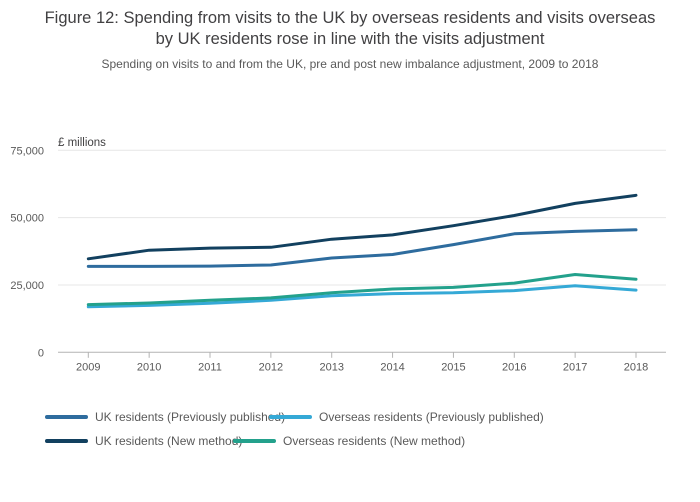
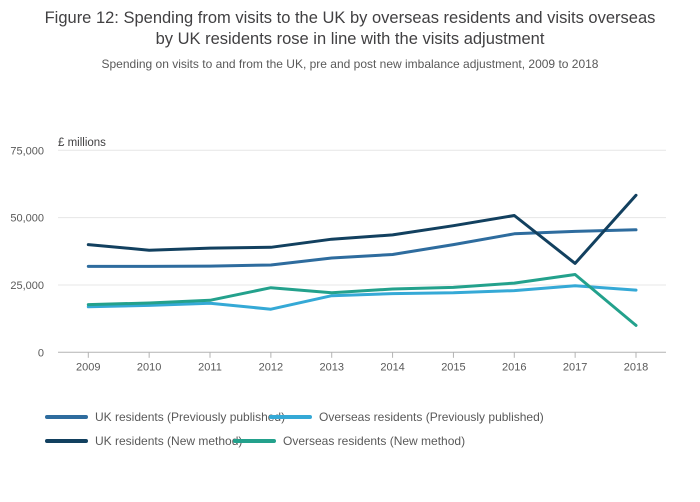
UK residents (New method)/2009: 35000 -> 40000
Overseas residents (Previously published)/2012: 19000 -> 16000
Overseas residents (New method)/2012: 20000 -> 24000
UK residents (New method)/2017: 55000 -> 33000
Overseas residents (New method)/2018: 27000 -> 10000
